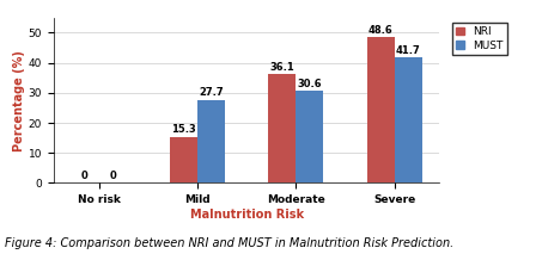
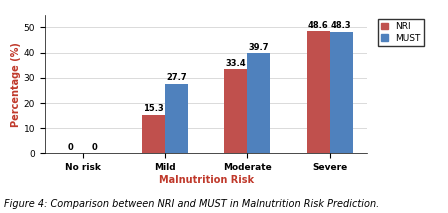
NRI/Moderate: 36.1 -> 33.4
MUST/Moderate: 30.6 -> 39.7
MUST/Severe: 41.7 -> 48.3
